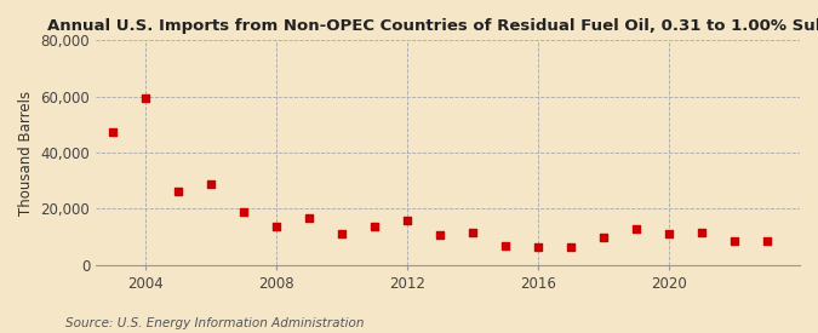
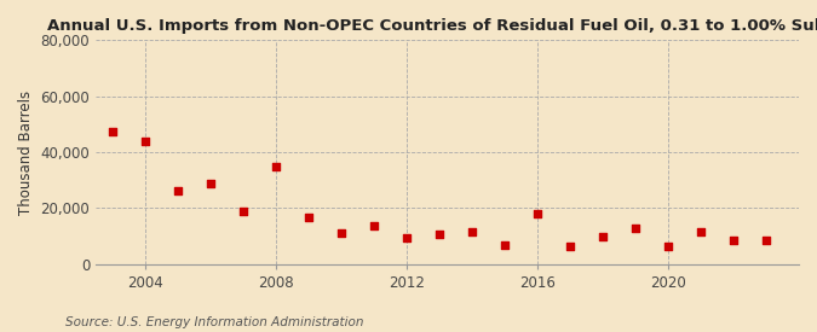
2004: 59,500 -> 44,000
2008: 13,500 -> 35,000
2012: 16,000 -> 9,500
2016: 6,500 -> 18,000
2020: 11,000 -> 6,500
